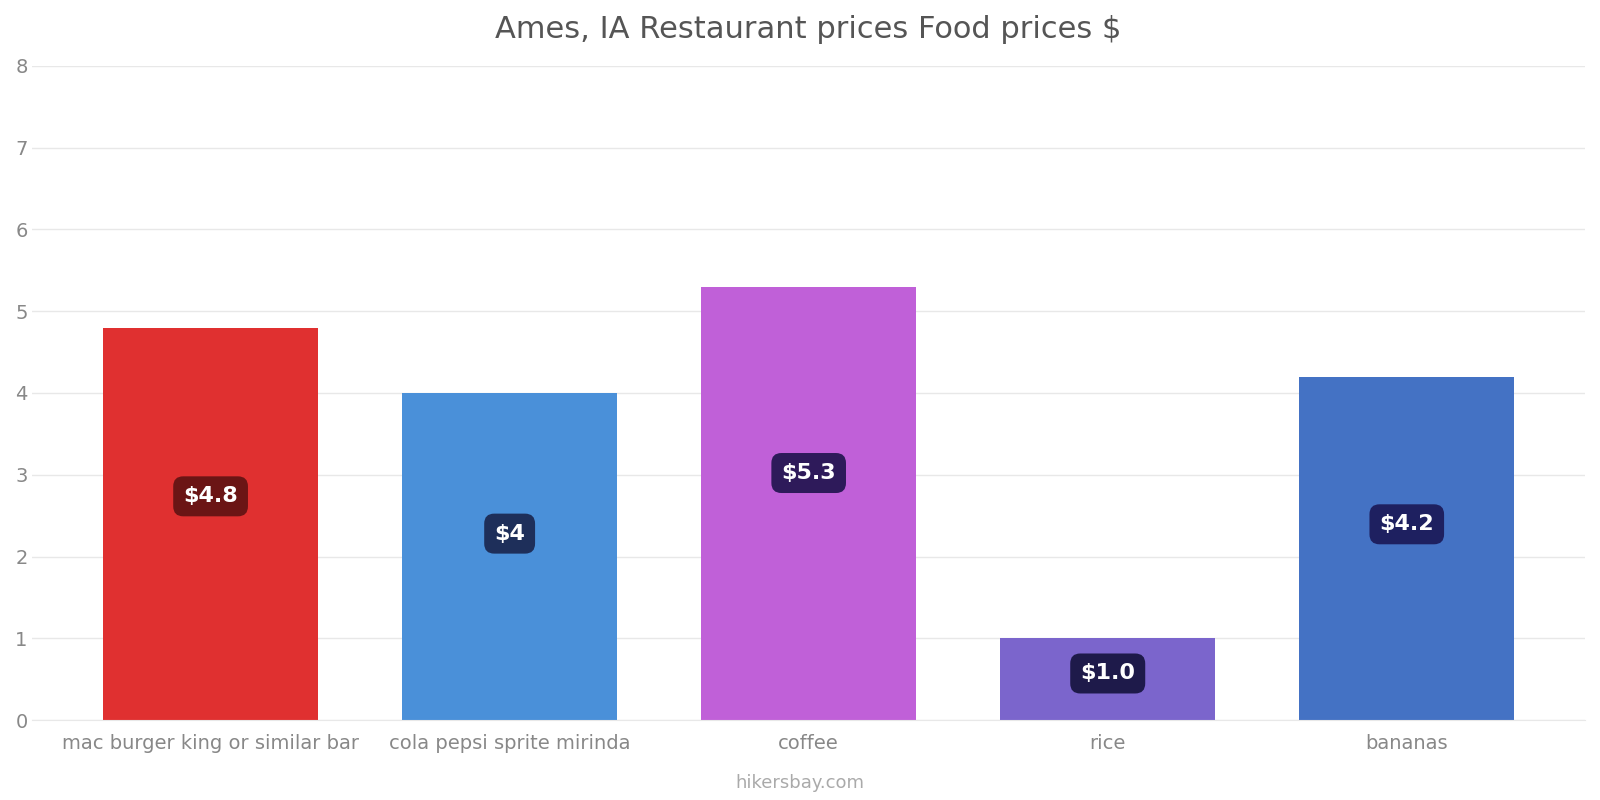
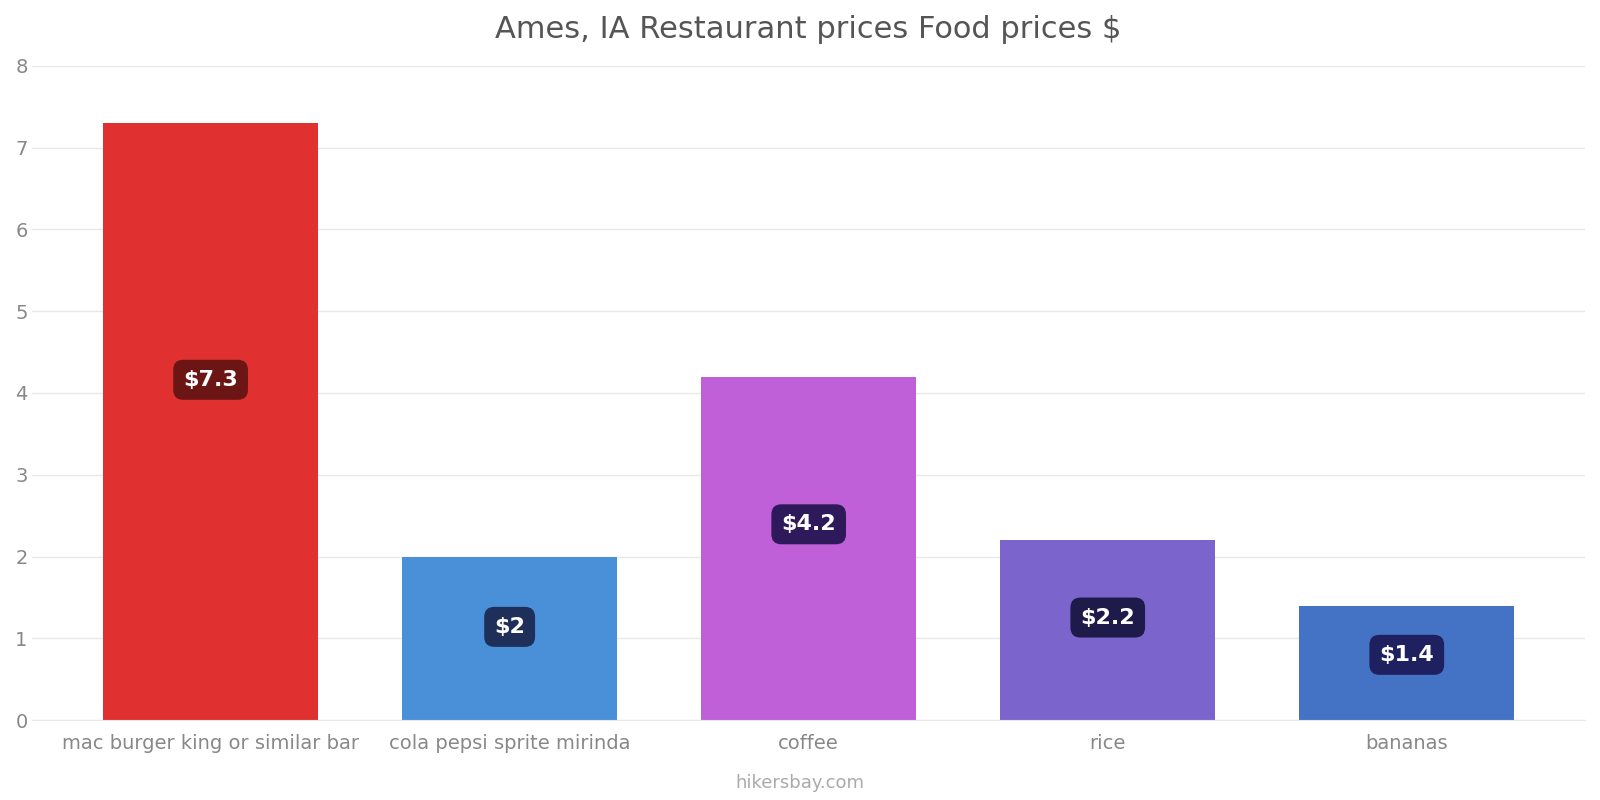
mac burger king or similar bar: $4.8 -> $7.3
cola pepsi sprite mirinda: $4 -> $2
coffee: $5.3 -> $4.2
rice: $1.0 -> $2.2
bananas: $4.2 -> $1.4
